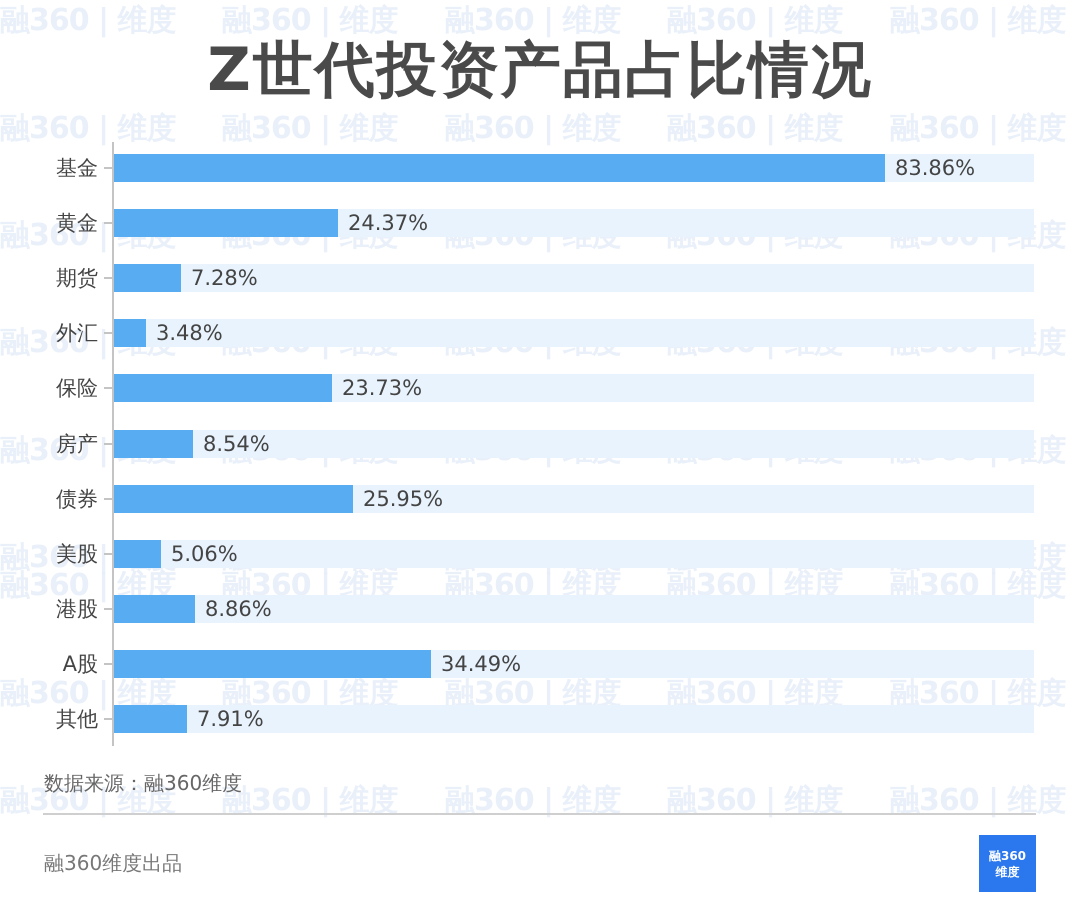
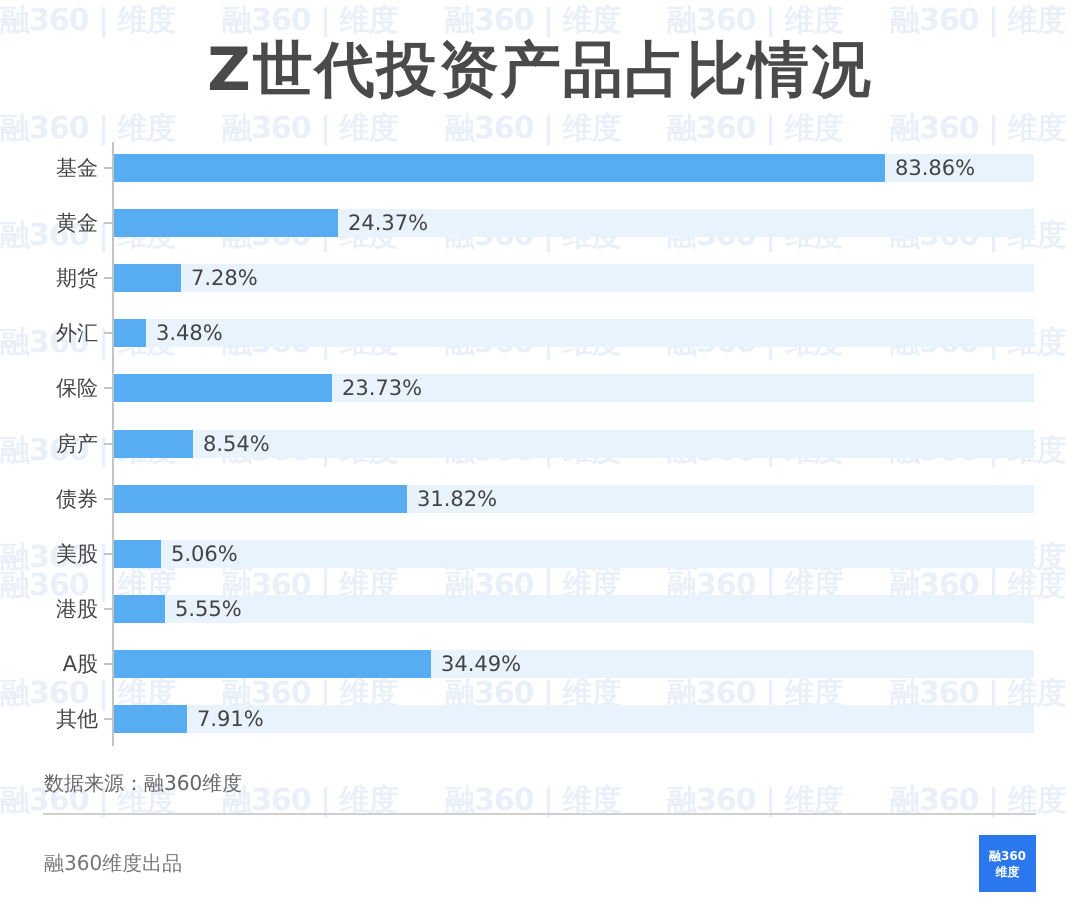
债券: 25.95% -> 31.82%
港股: 8.86% -> 5.55%
